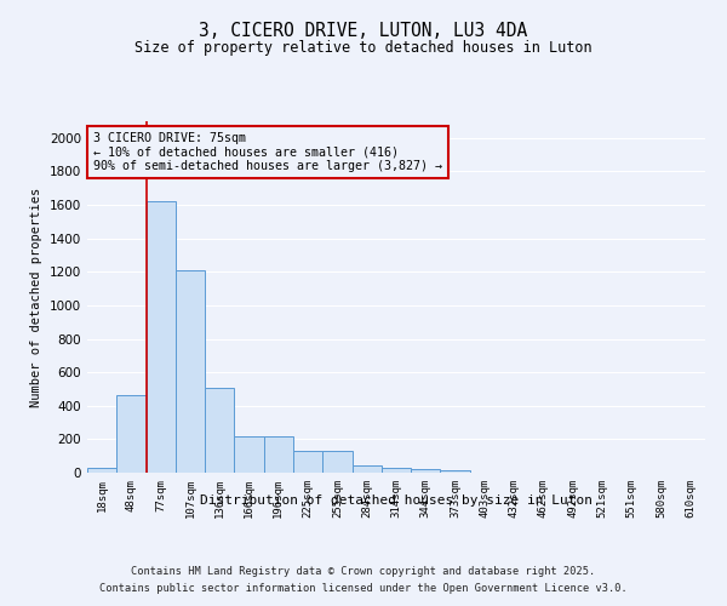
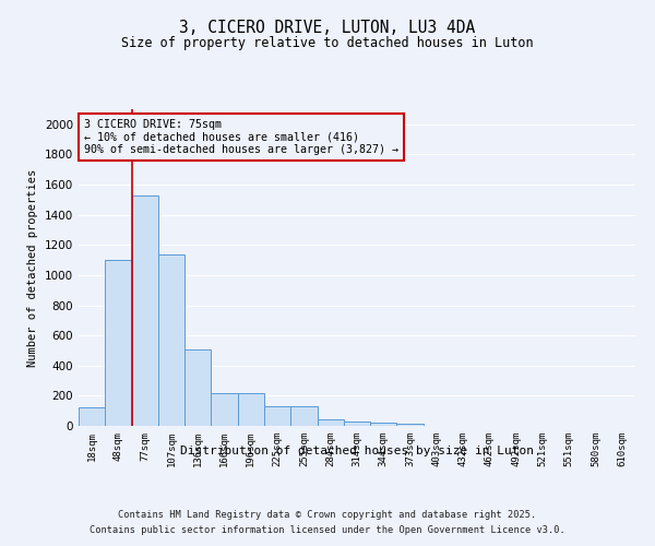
18sqm: 30 -> 120
48sqm: 460 -> 1100
77sqm: 1620 -> 1530
107sqm: 1210 -> 1140
